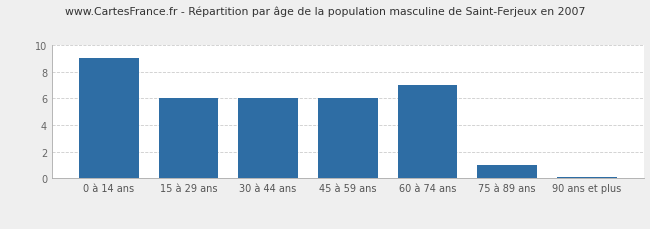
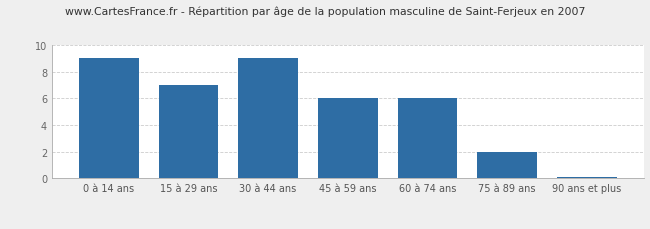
15 à 29 ans: 6.0 -> 7.0
30 à 44 ans: 6.0 -> 9.0
60 à 74 ans: 7.0 -> 6.0
75 à 89 ans: 1.0 -> 2.0
